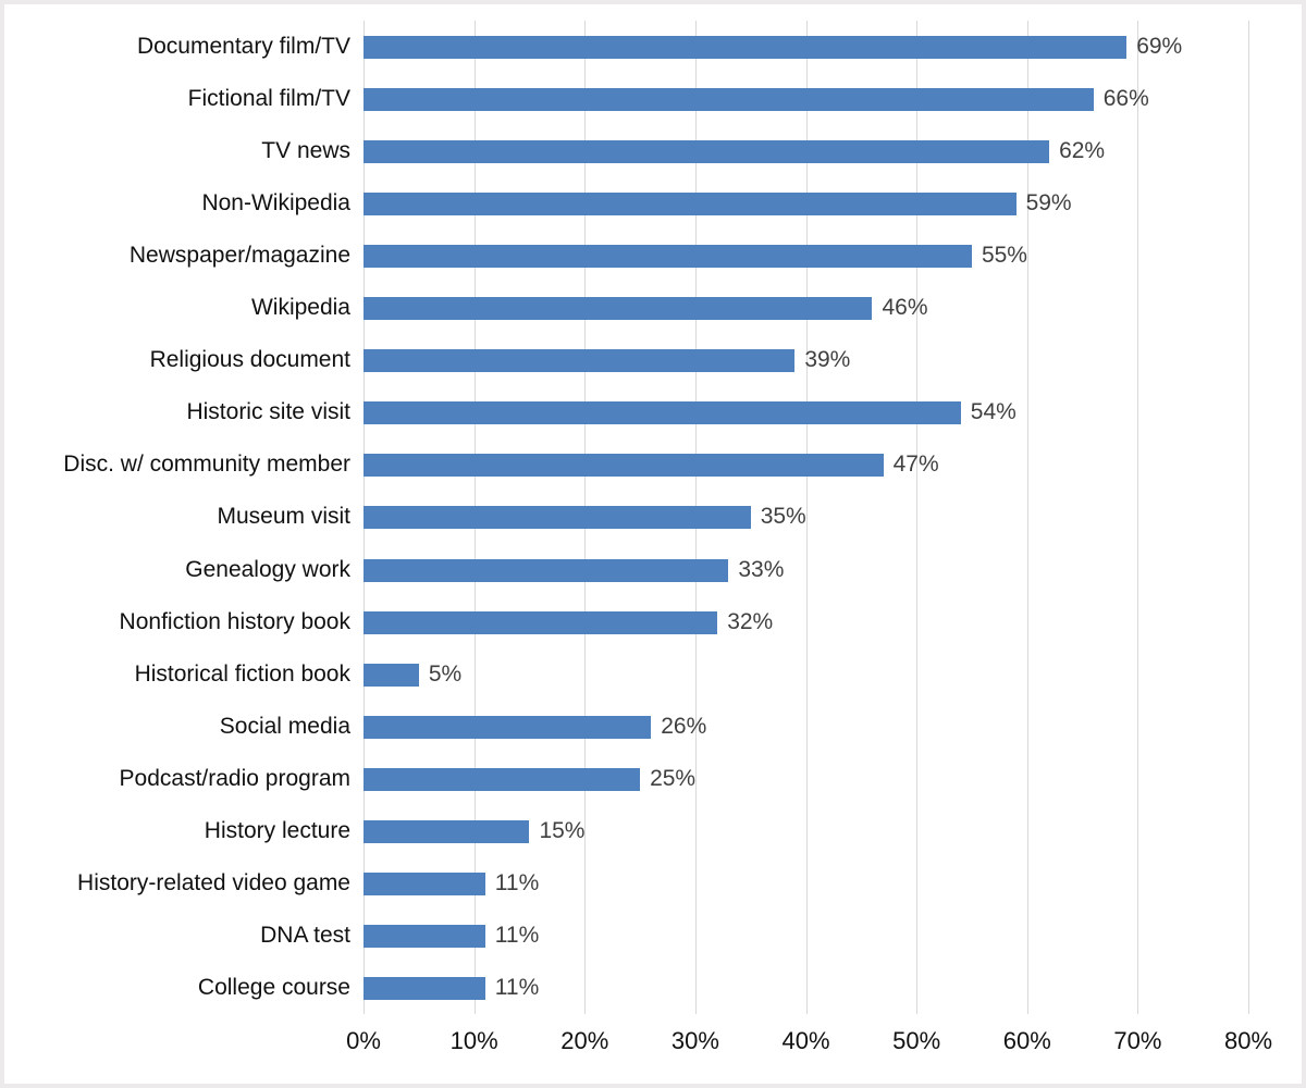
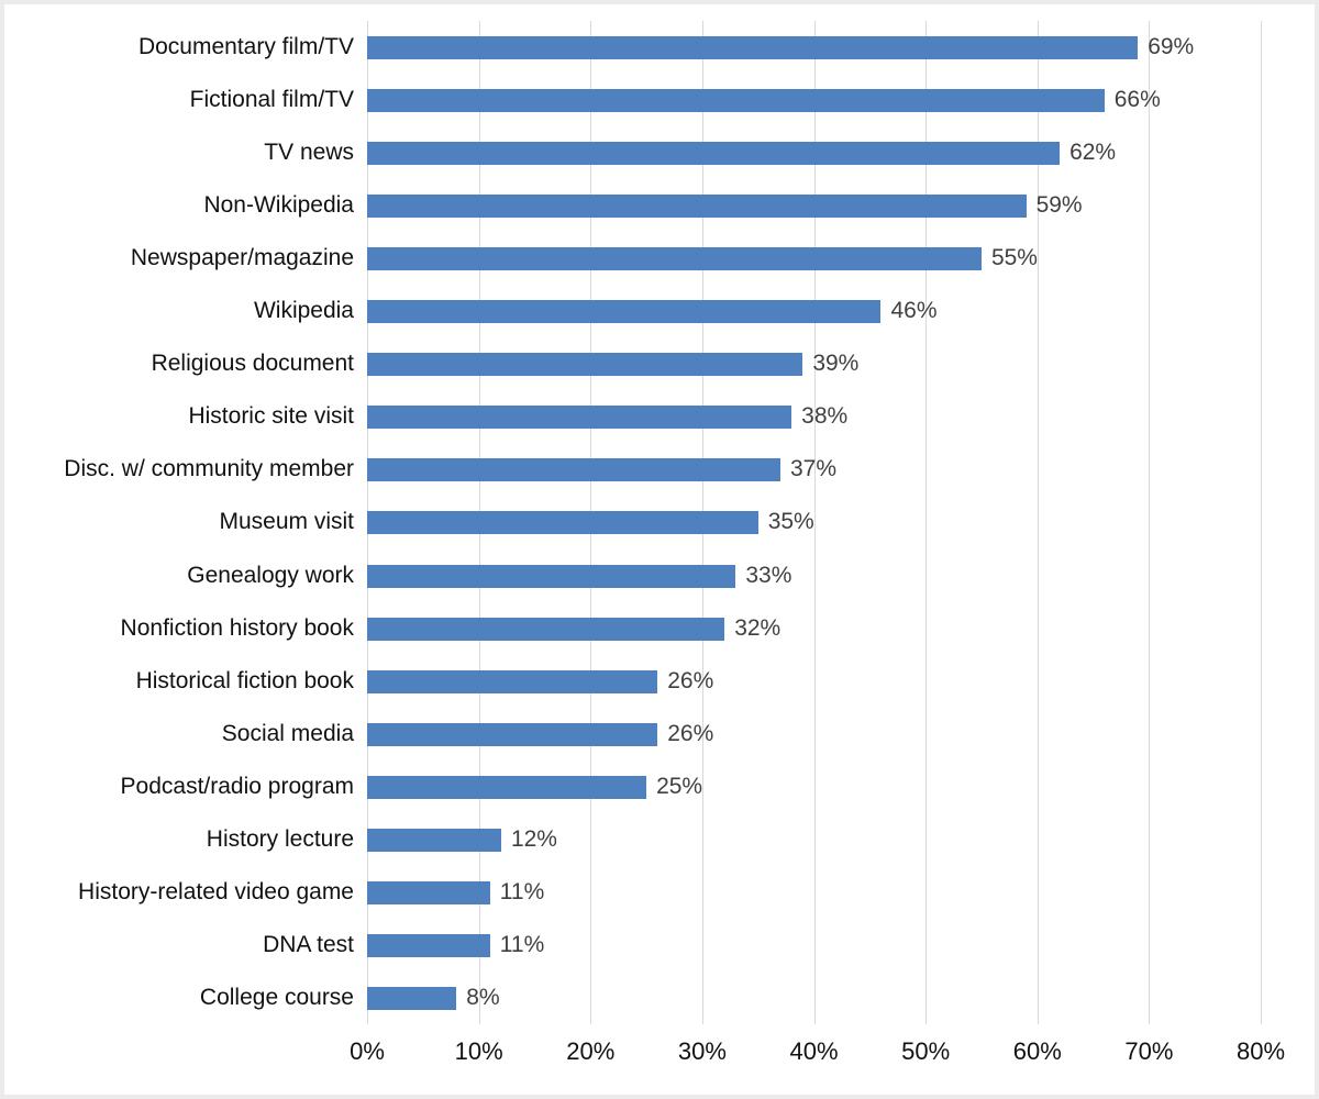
Historic site visit: 54% -> 38%
Disc. w/ community member: 47% -> 37%
Historical fiction book: 5% -> 26%
History lecture: 15% -> 12%
College course: 11% -> 8%
